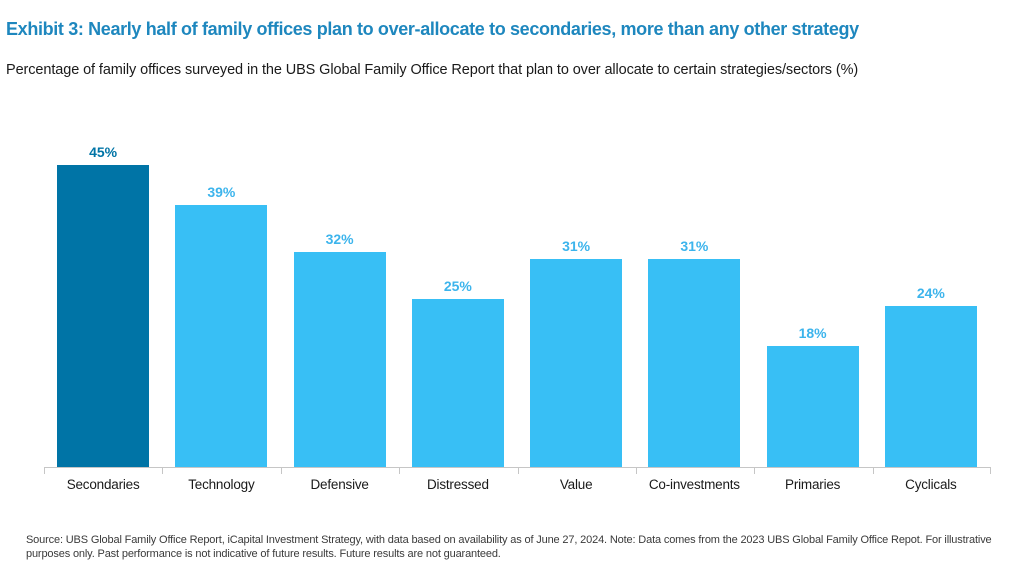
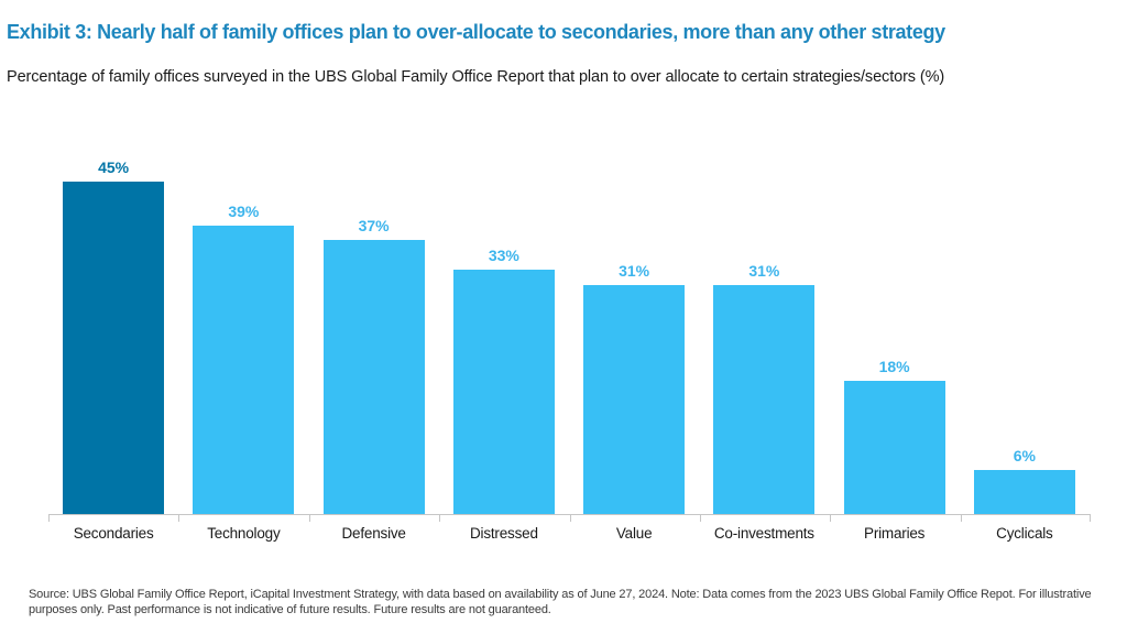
Defensive: 32% -> 37%
Distressed: 25% -> 33%
Cyclicals: 24% -> 6%
